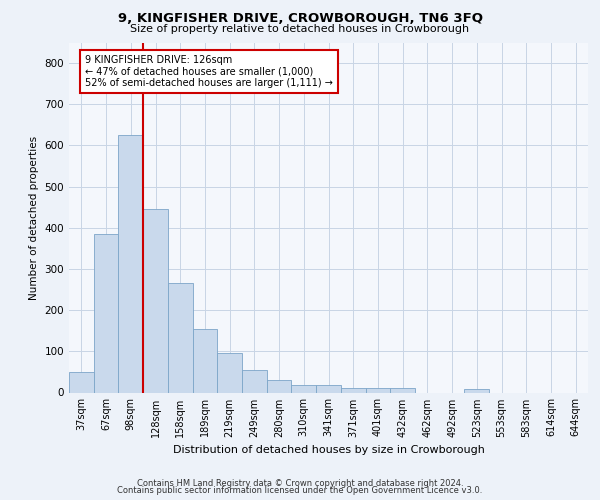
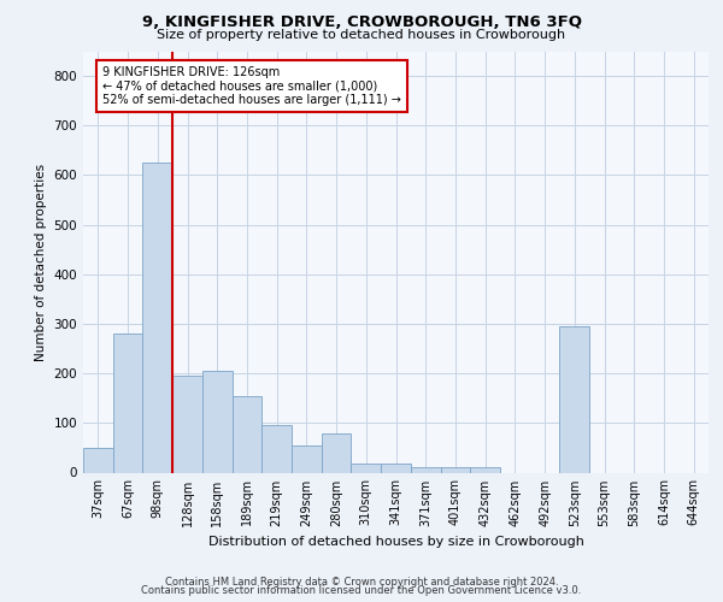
67sqm: 385 -> 280
128sqm: 445 -> 195
158sqm: 265 -> 205
280sqm: 30 -> 80
523sqm: 8 -> 295
